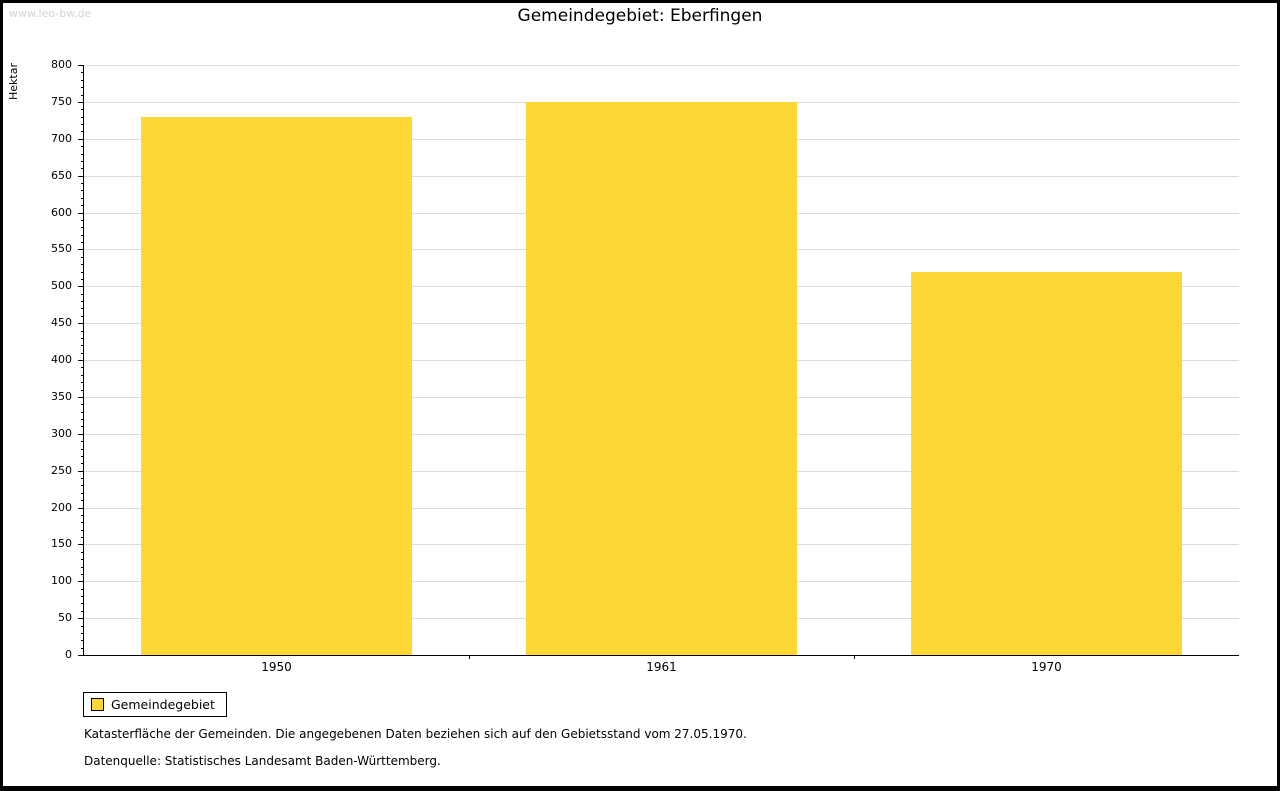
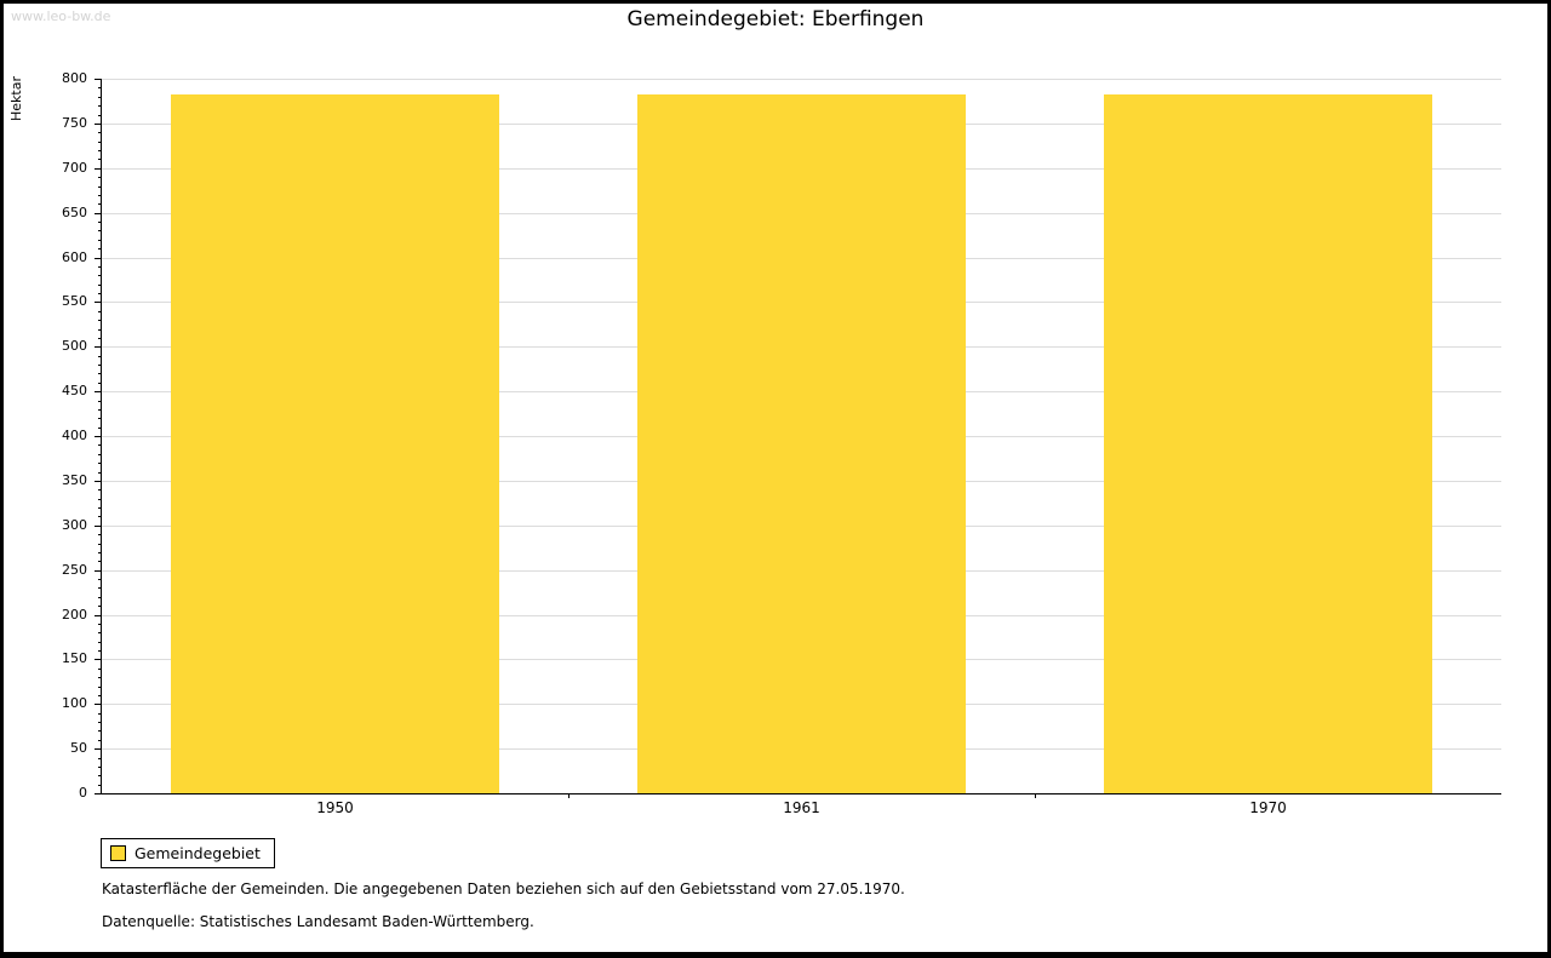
1950: 730 -> 780
1961: 750 -> 780
1970: 520 -> 780
